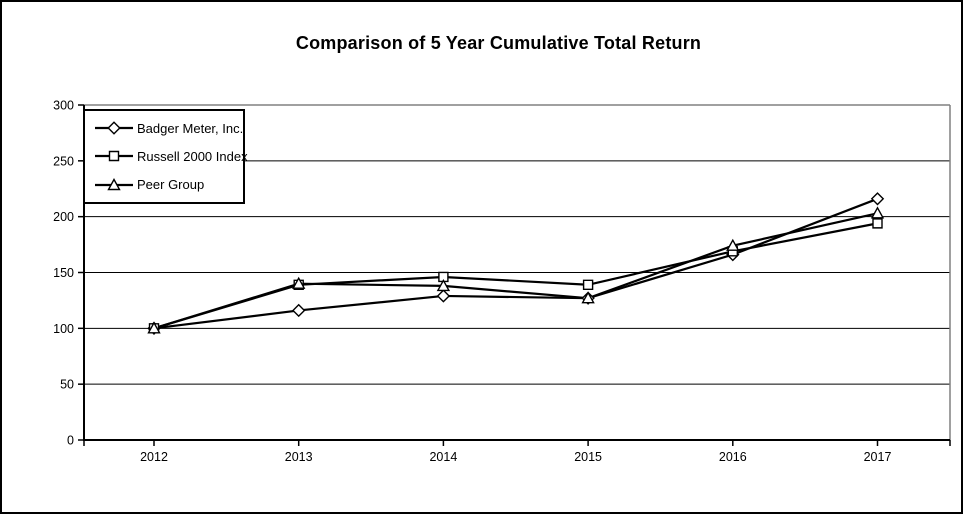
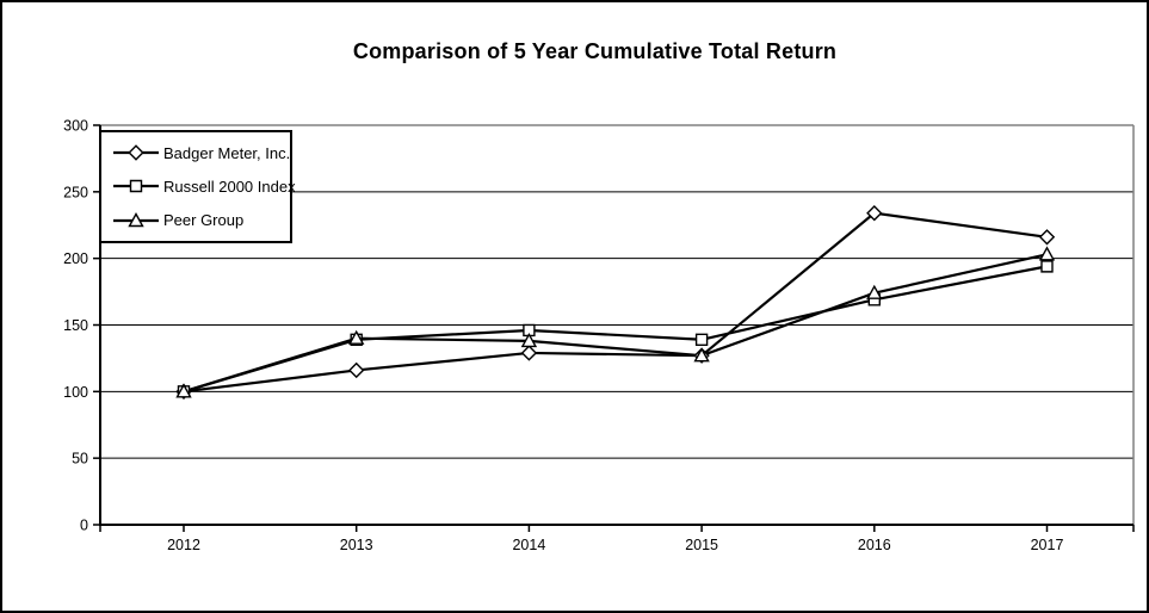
Badger Meter, Inc./2016: 166 -> 234
